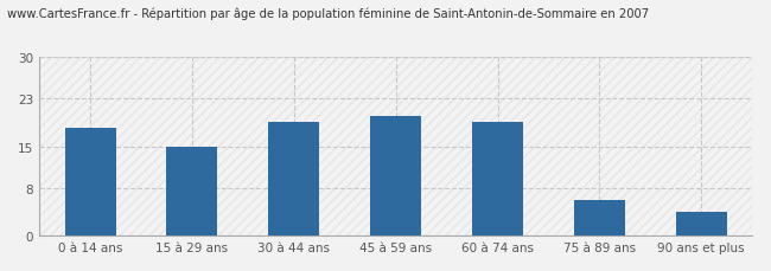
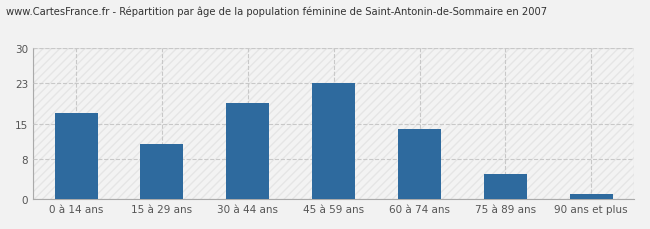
0 à 14 ans: 18 -> 17
15 à 29 ans: 15 -> 11
45 à 59 ans: 20 -> 23
60 à 74 ans: 19 -> 14
75 à 89 ans: 6 -> 5
90 ans et plus: 4 -> 1
